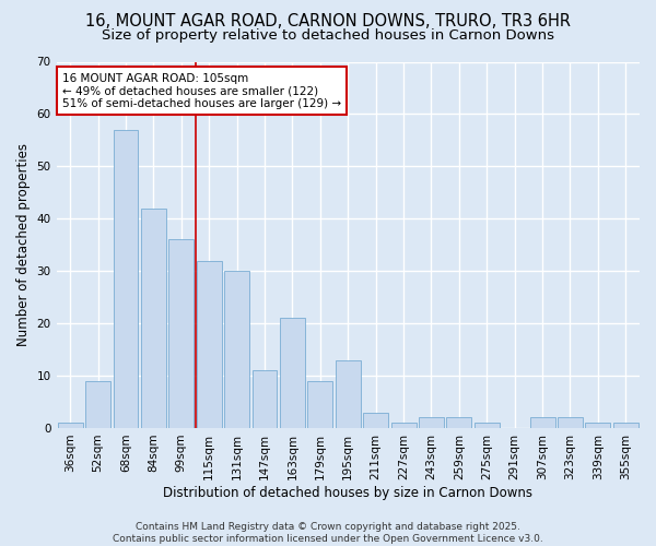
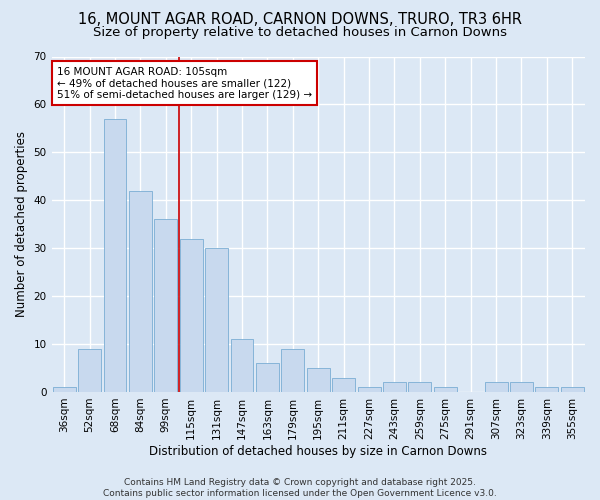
163sqm: 21 -> 6
195sqm: 13 -> 5
